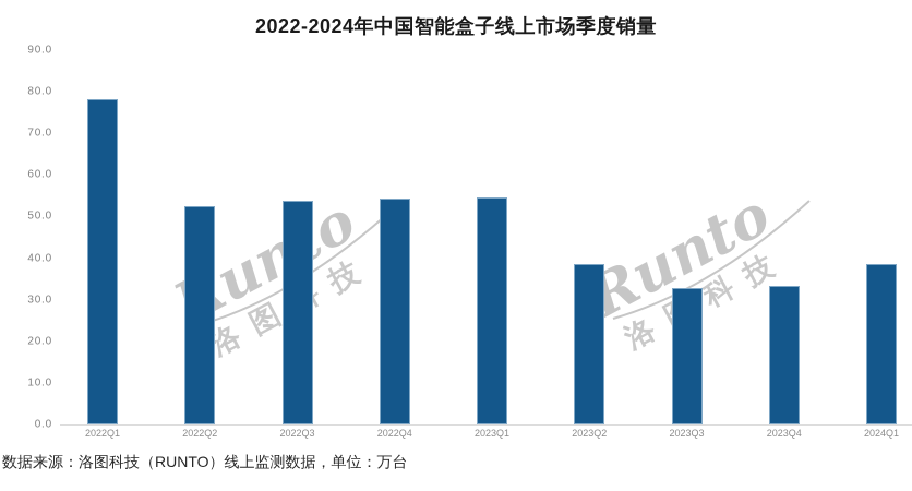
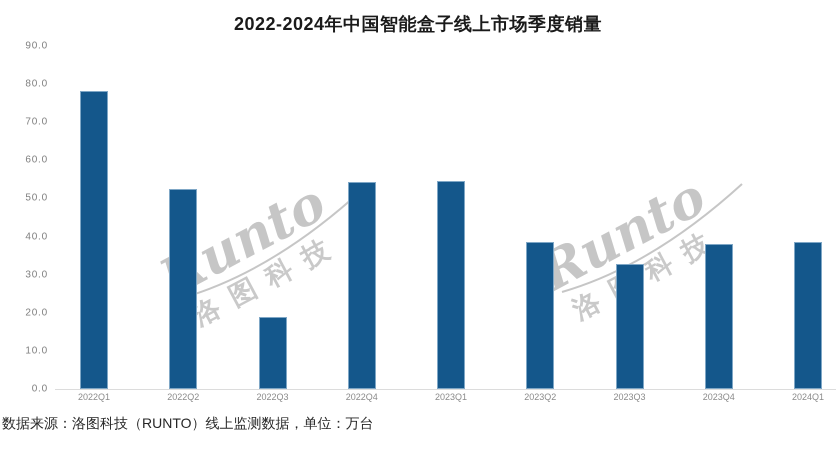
2022Q3: 54 -> 19
2023Q4: 33 -> 38
